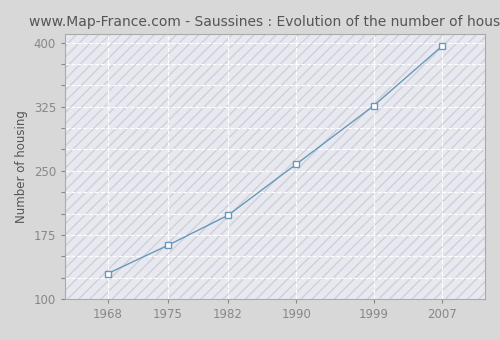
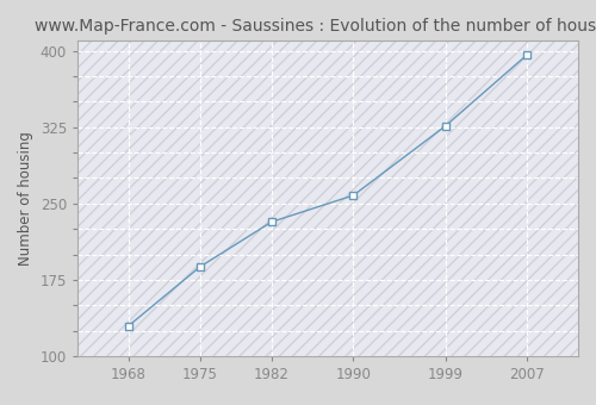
1975: 163 -> 188
1982: 198 -> 232
